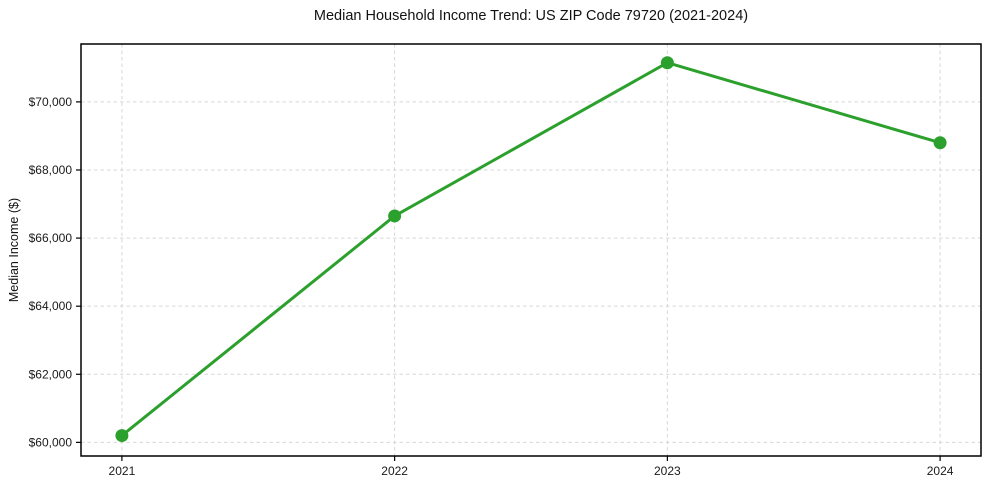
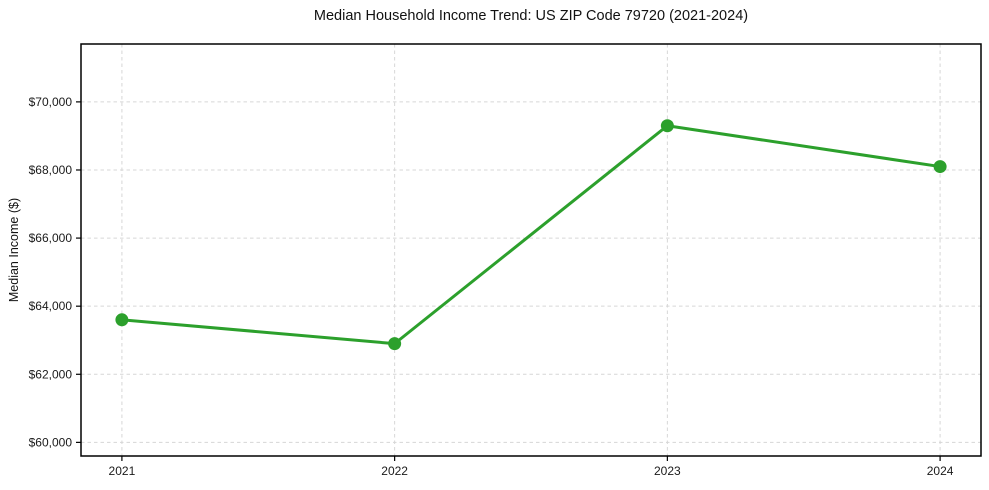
2021: $60200 -> $63600
2022: $66600 -> $62900
2023: $71200 -> $69300
2024: $68800 -> $68100
